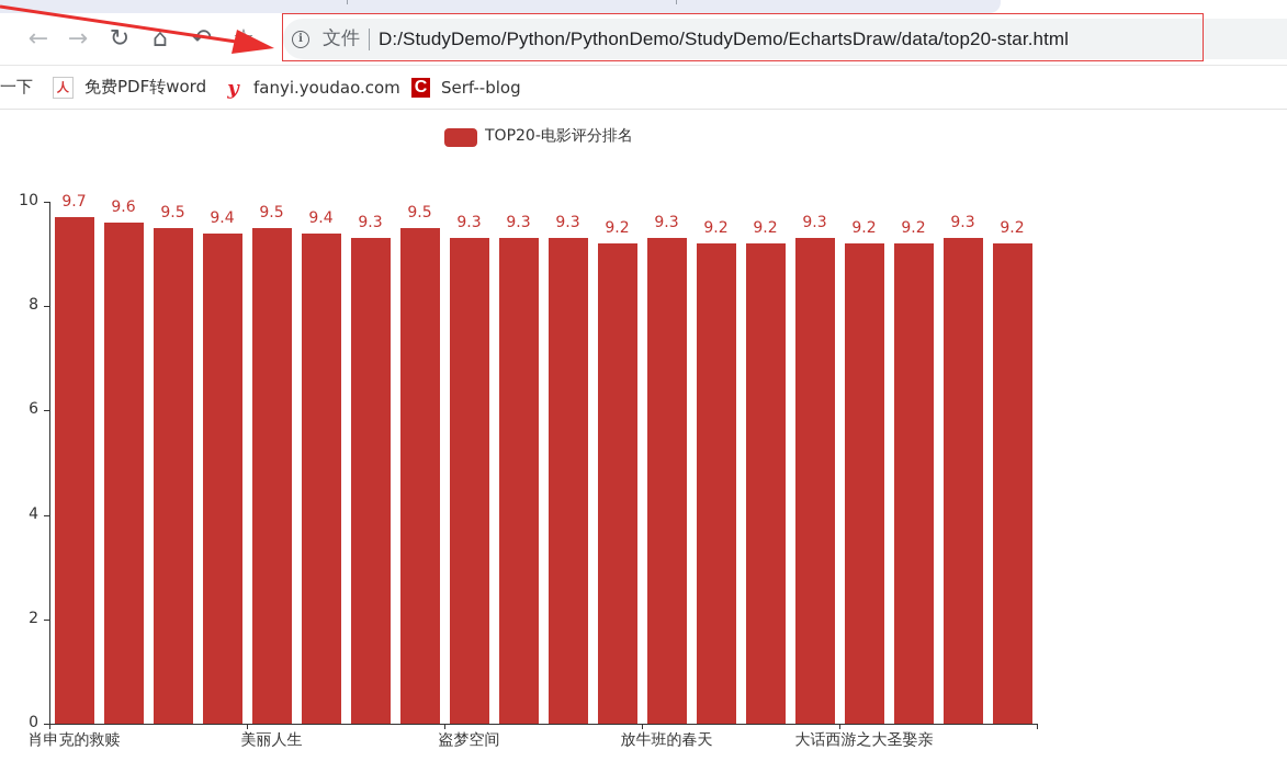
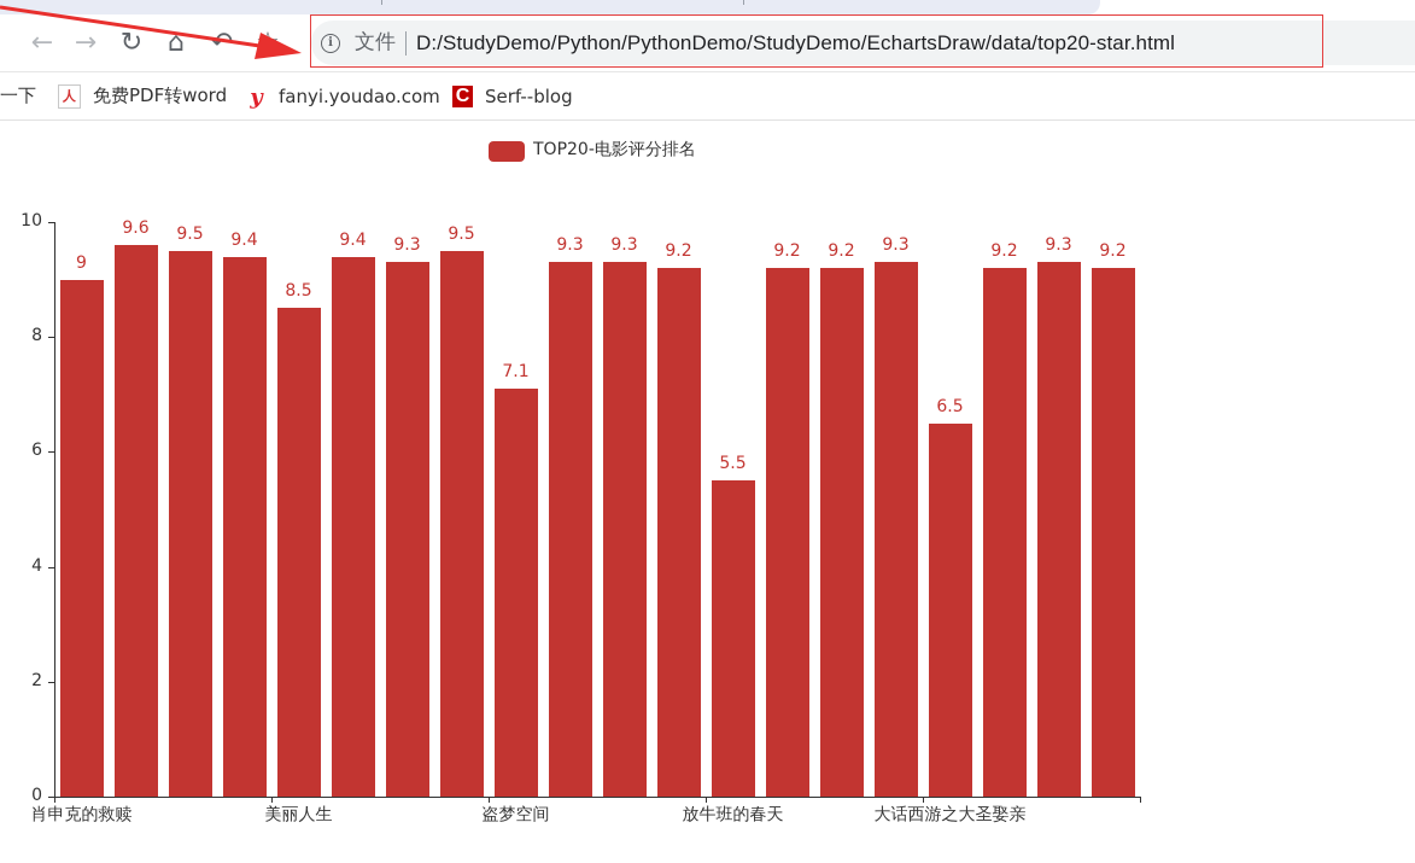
肖申克的救赎: 9.7 -> 9
美丽人生: 9.5 -> 8.5
盗梦空间: 9.3 -> 7.1
放牛班的春天: 9.3 -> 5.5
大话西游之大圣娶亲: 9.2 -> 6.5
